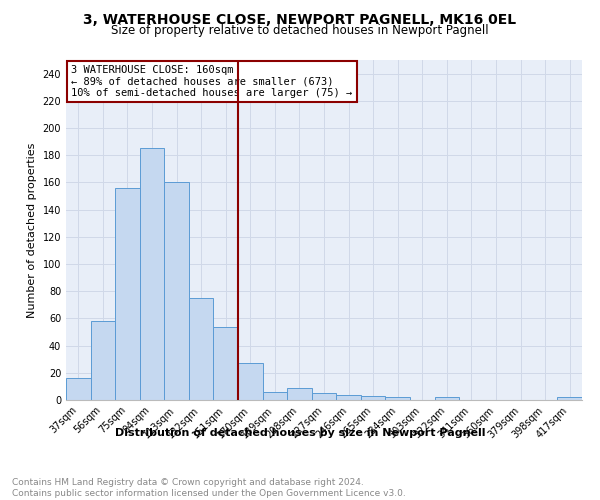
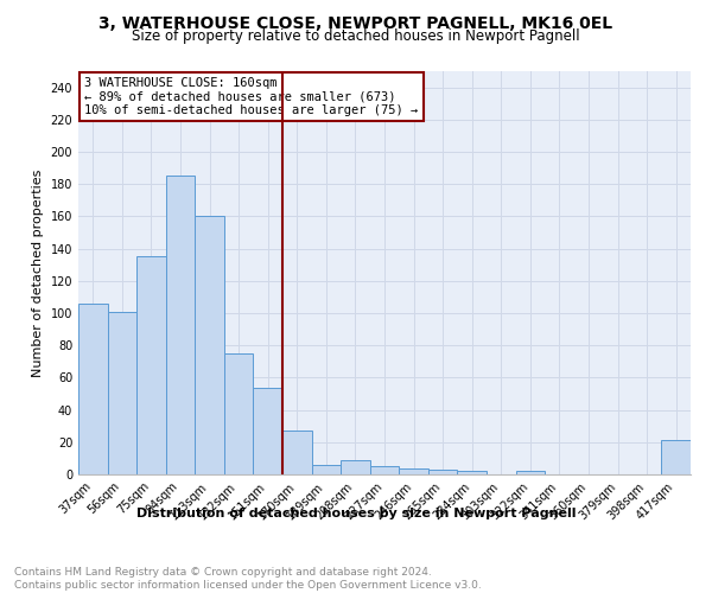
37sqm: 16 -> 106
56sqm: 58 -> 101
75sqm: 156 -> 135
417sqm: 2 -> 21
